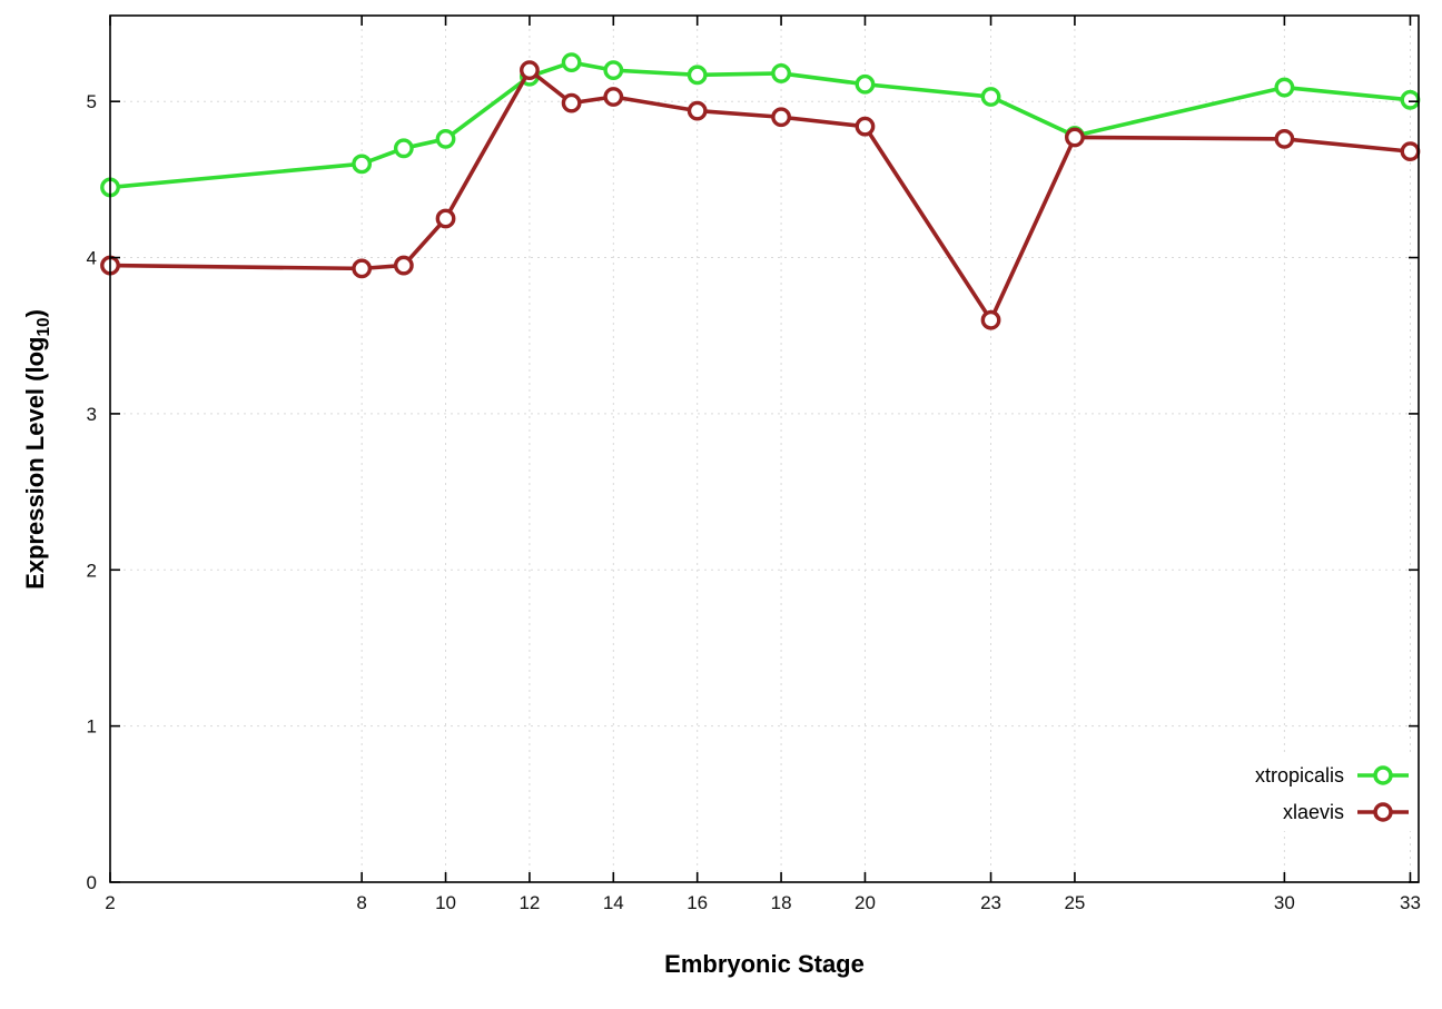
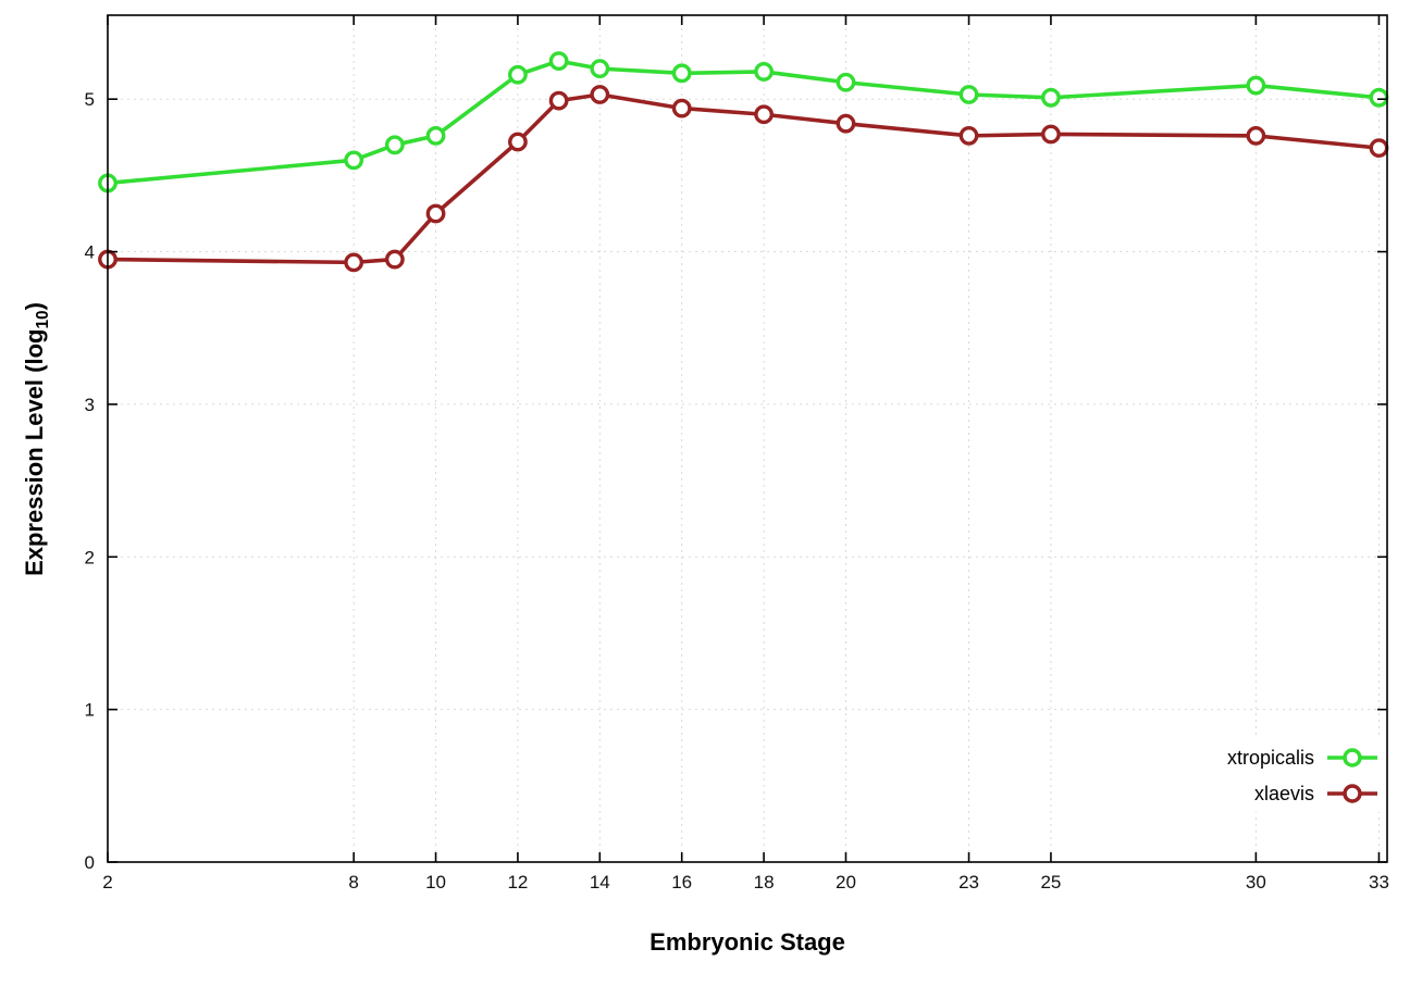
xlaevis/12: 5.20 -> 4.72
xlaevis/23: 3.60 -> 4.76
xtropicalis/25: 4.78 -> 5.01
